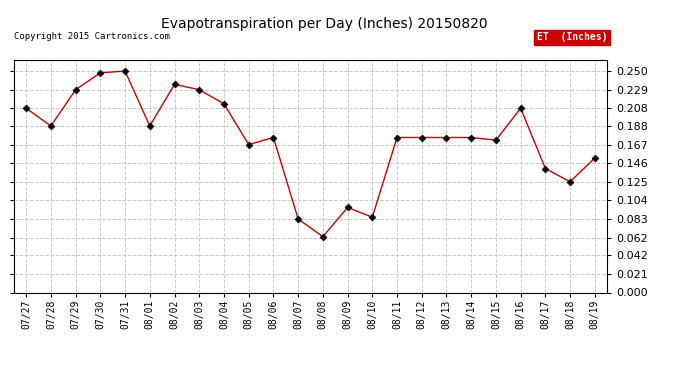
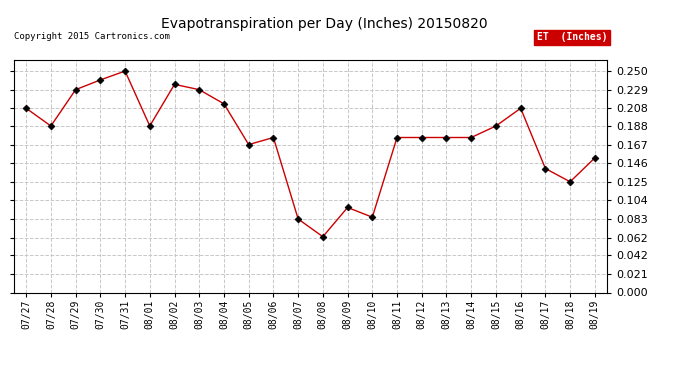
07/30: 0.248 -> 0.240
08/15: 0.172 -> 0.188
